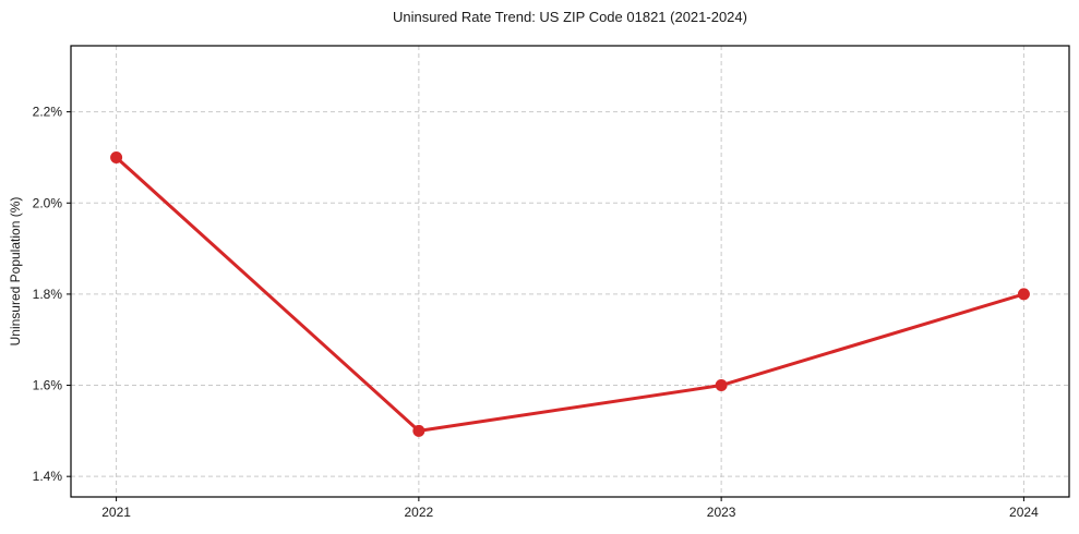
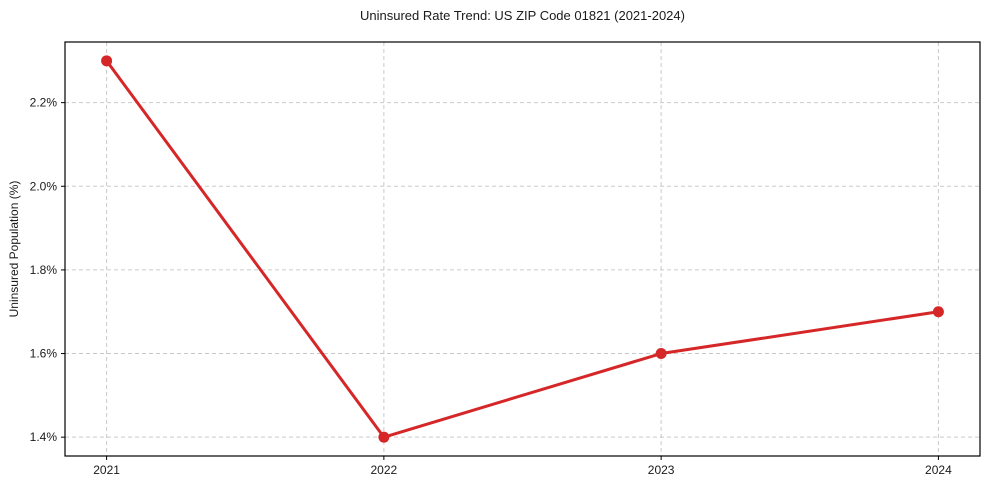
2021: 2.1% -> 2.3%
2022: 1.5% -> 1.4%
2024: 1.8% -> 1.7%
